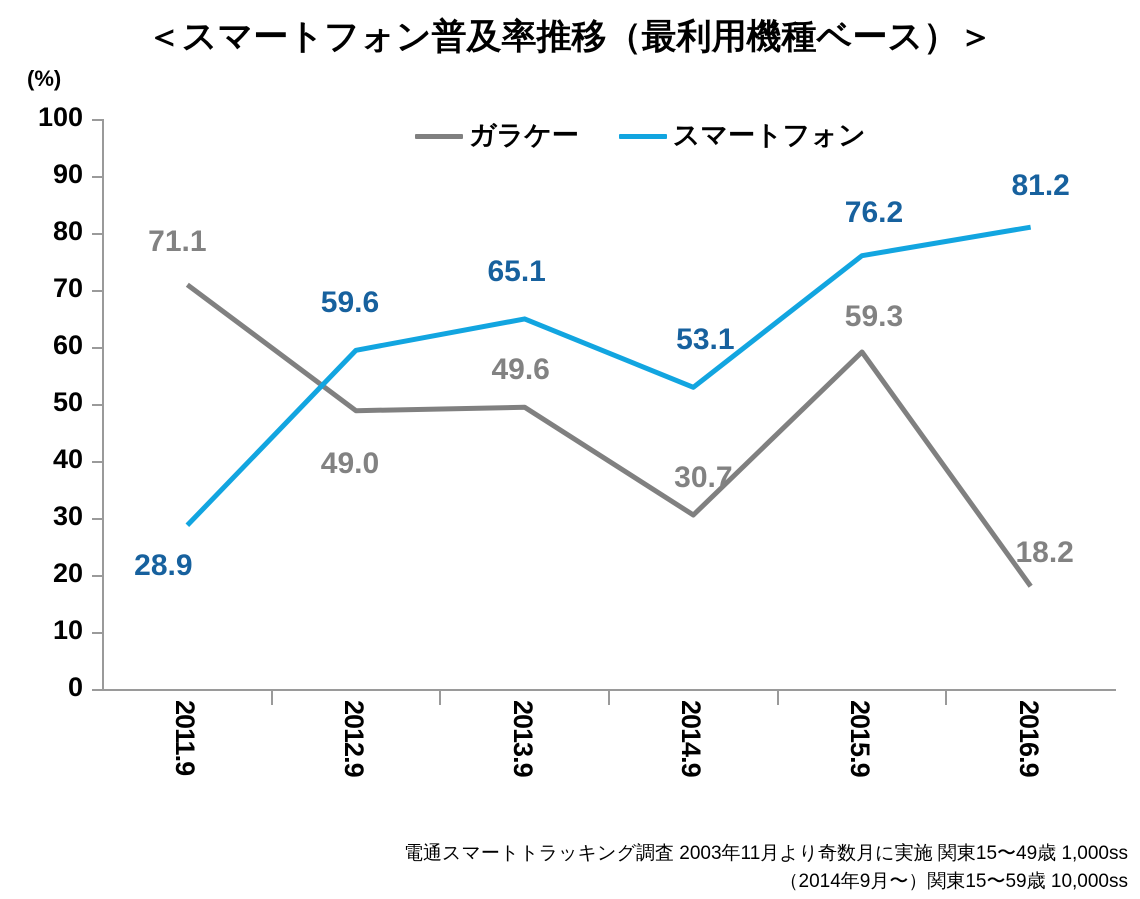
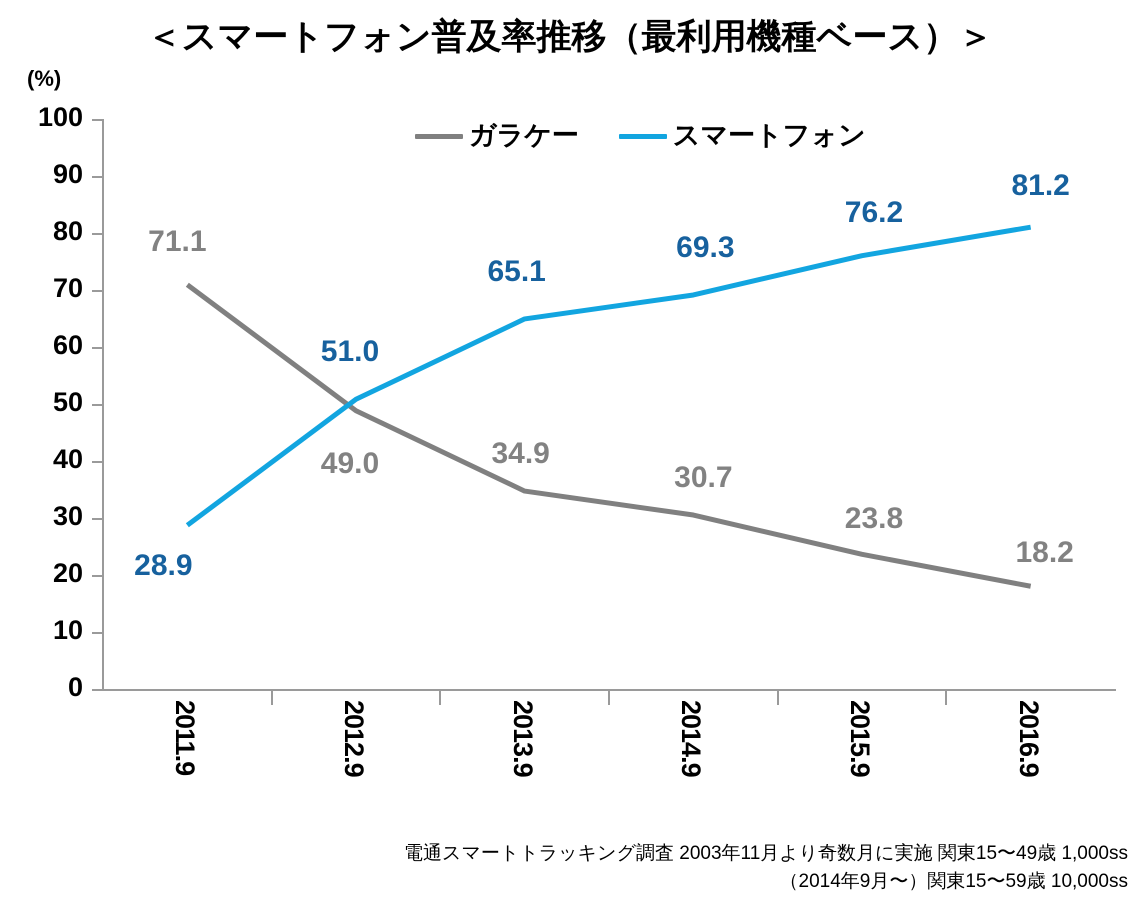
スマートフォン/2012.9: 59.6 -> 51.0
ガラケー/2013.9: 49.6 -> 34.9
スマートフォン/2014.9: 53.1 -> 69.3
ガラケー/2015.9: 59.3 -> 23.8
